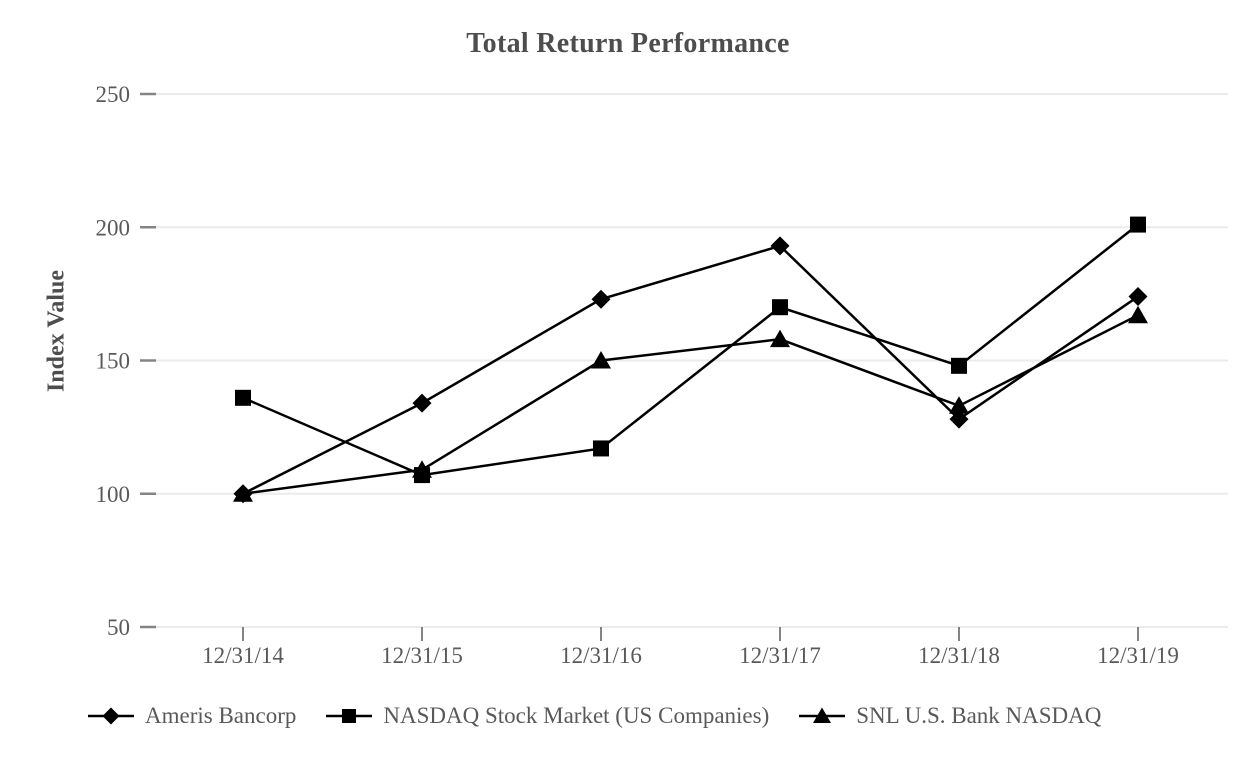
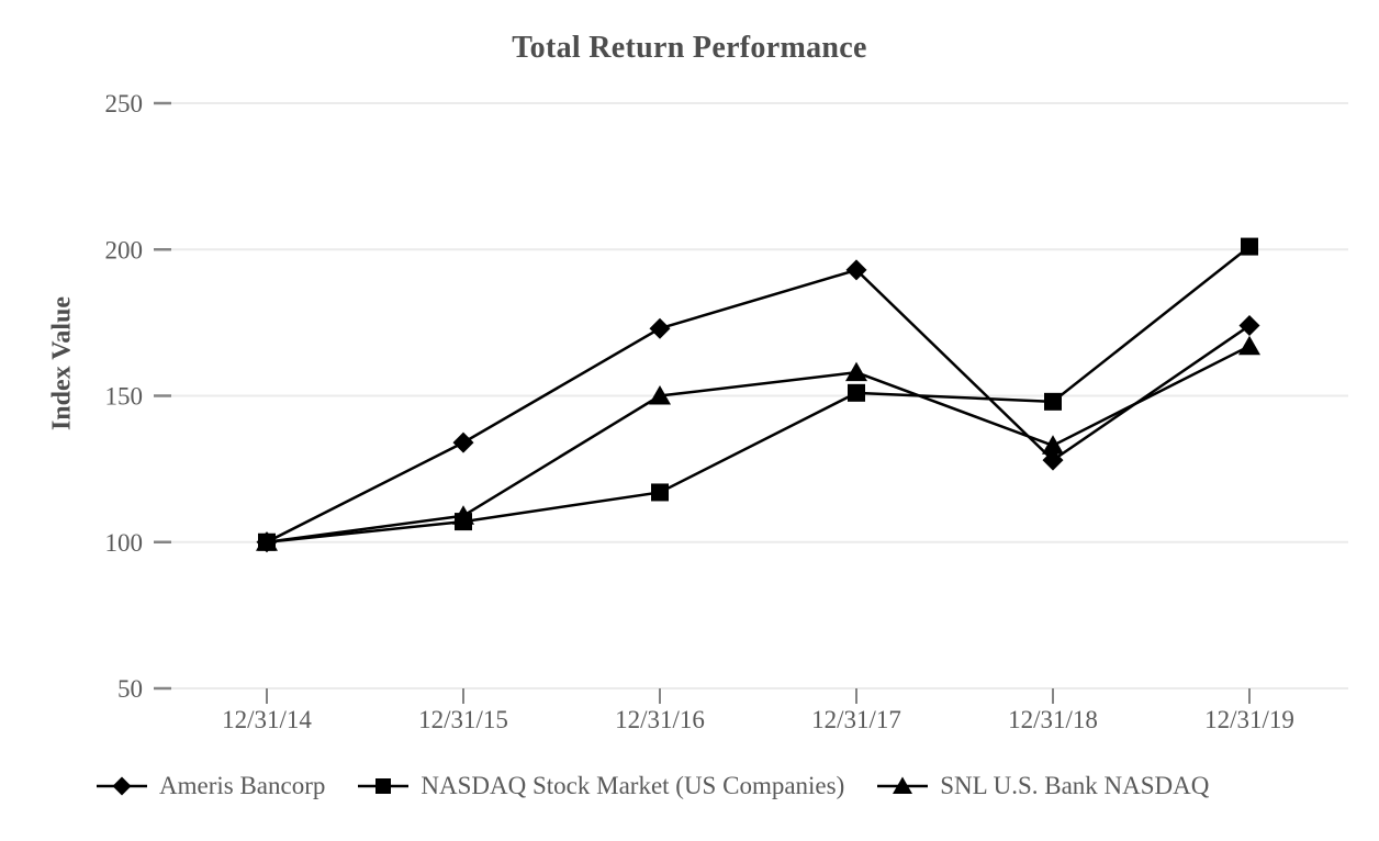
NASDAQ Stock Market (US Companies)/12/31/14: 136 -> 100
NASDAQ Stock Market (US Companies)/12/31/17: 170 -> 151
